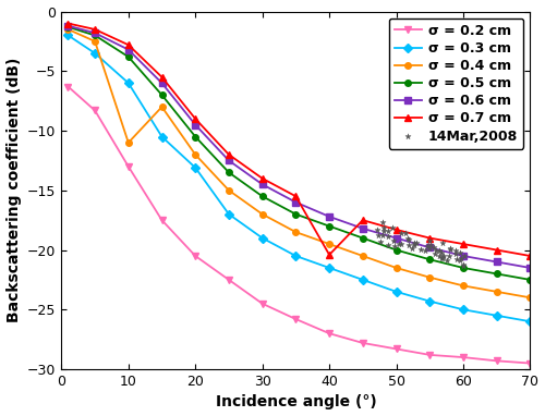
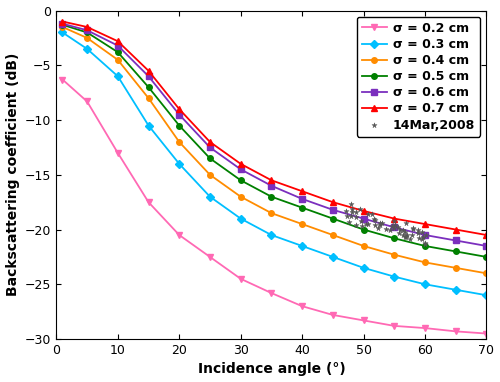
σ = 0.4 cm/10: -11.0 -> -4.5
σ = 0.3 cm/20: -13.1 -> -14.0
σ = 0.7 cm/40: -20.4 -> -16.5
